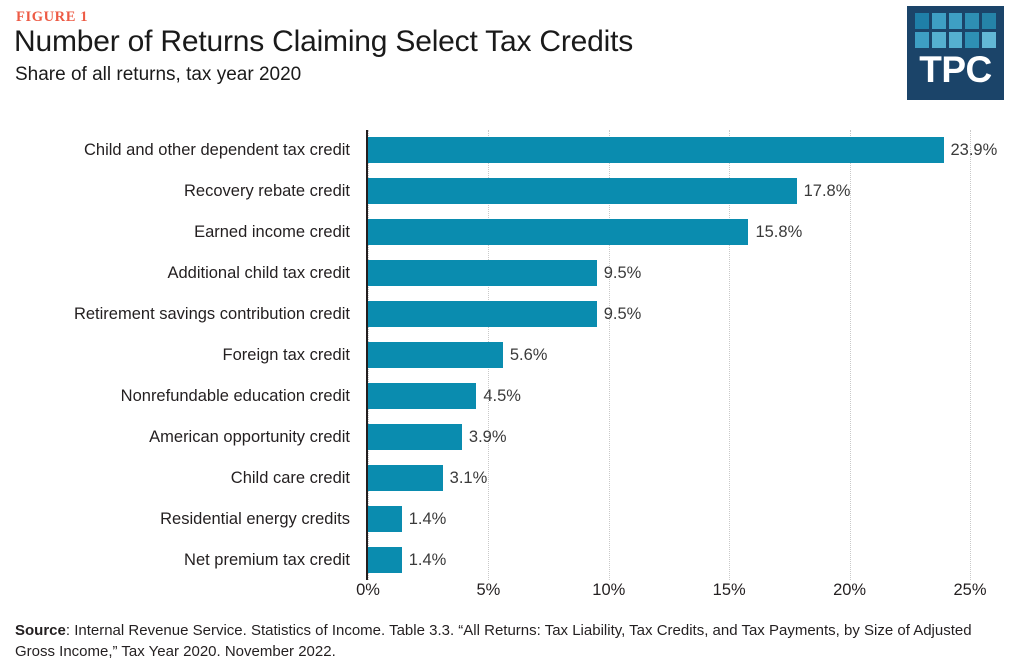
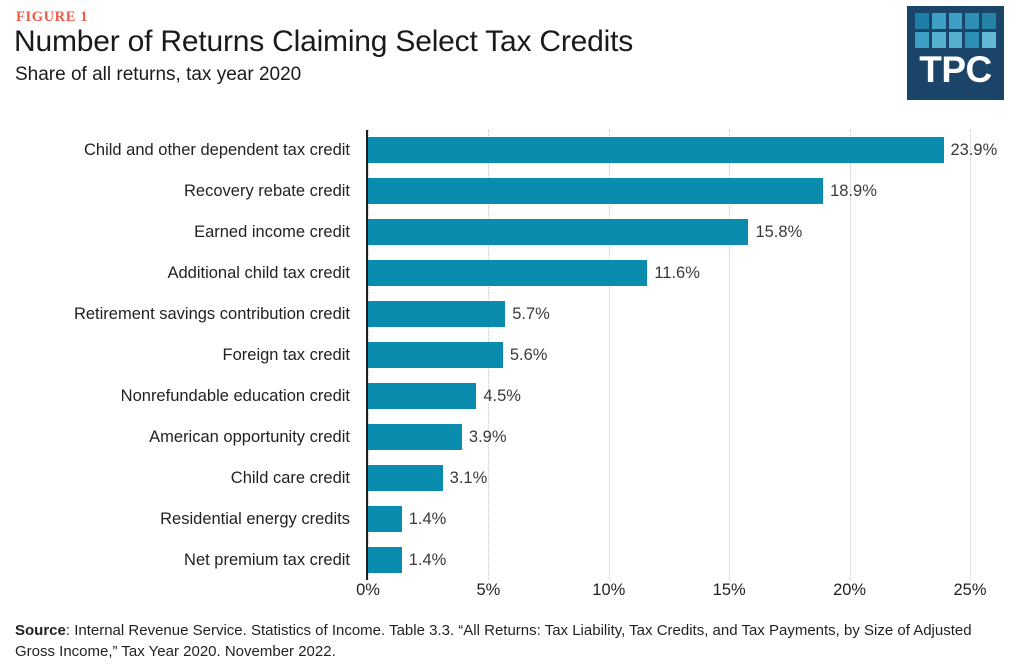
Recovery rebate credit: 17.8% -> 18.9%
Additional child tax credit: 9.5% -> 11.6%
Retirement savings contribution credit: 9.5% -> 5.7%
